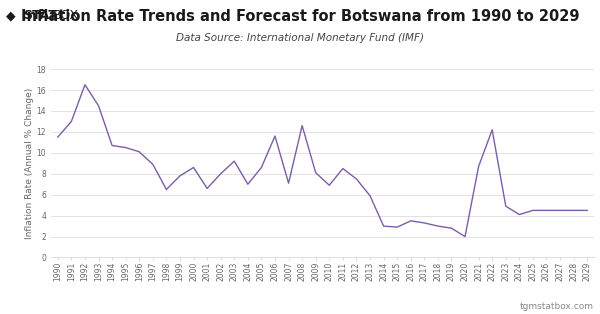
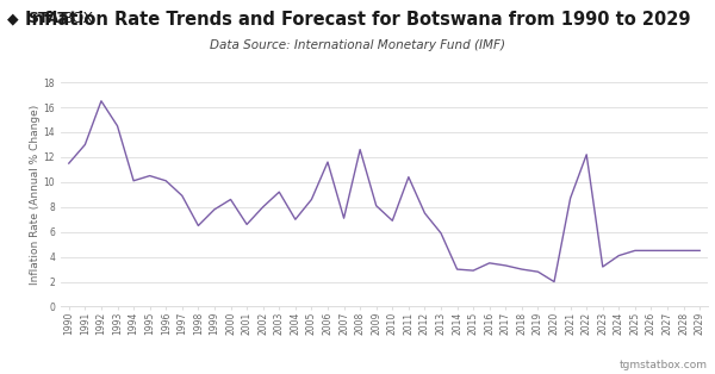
1994: 10.7 -> 10.1
2011: 8.5 -> 10.4
2023: 4.9 -> 3.2
